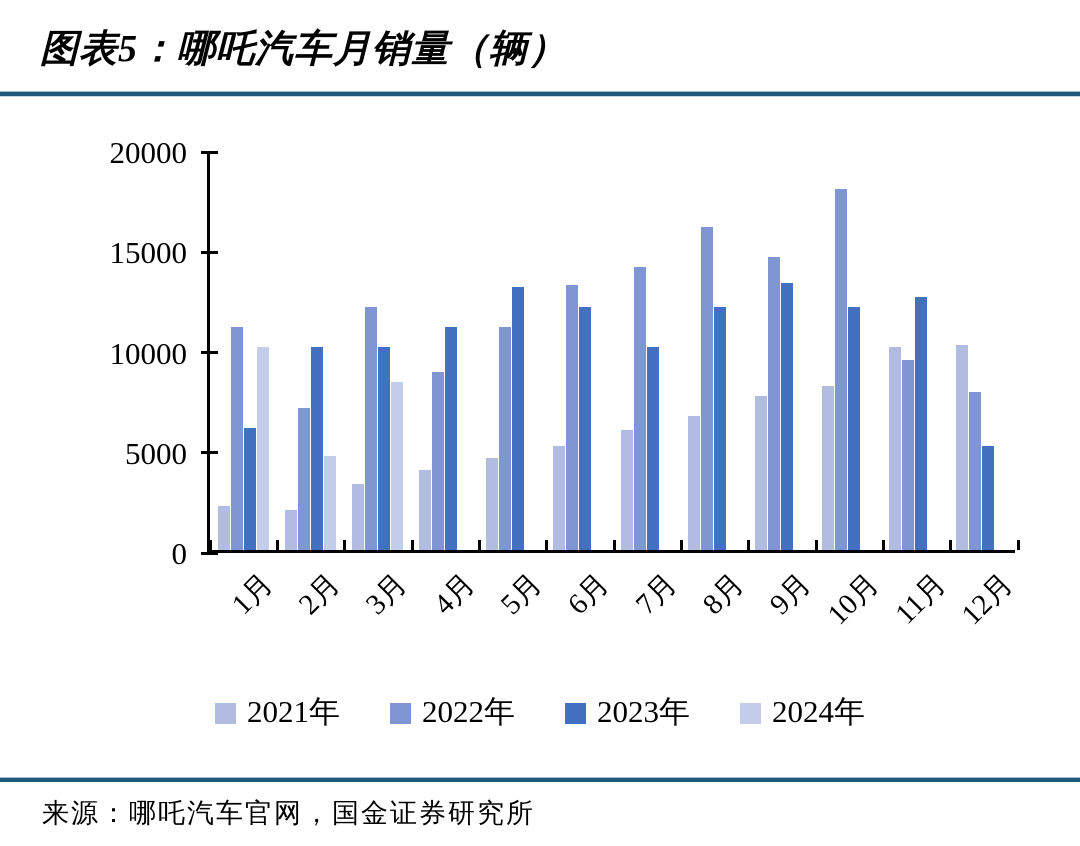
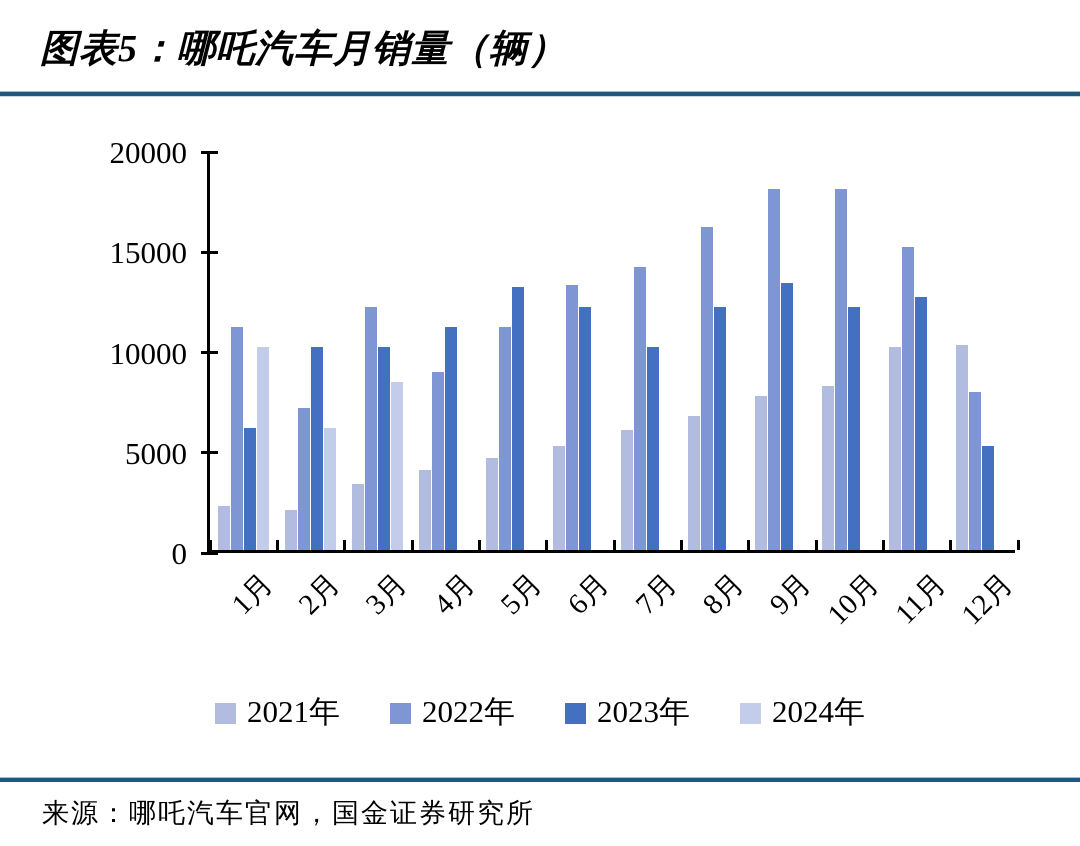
2024年/2月: 4700 -> 6100
2022年/9月: 14600 -> 18000
2022年/11月: 9500 -> 15100
